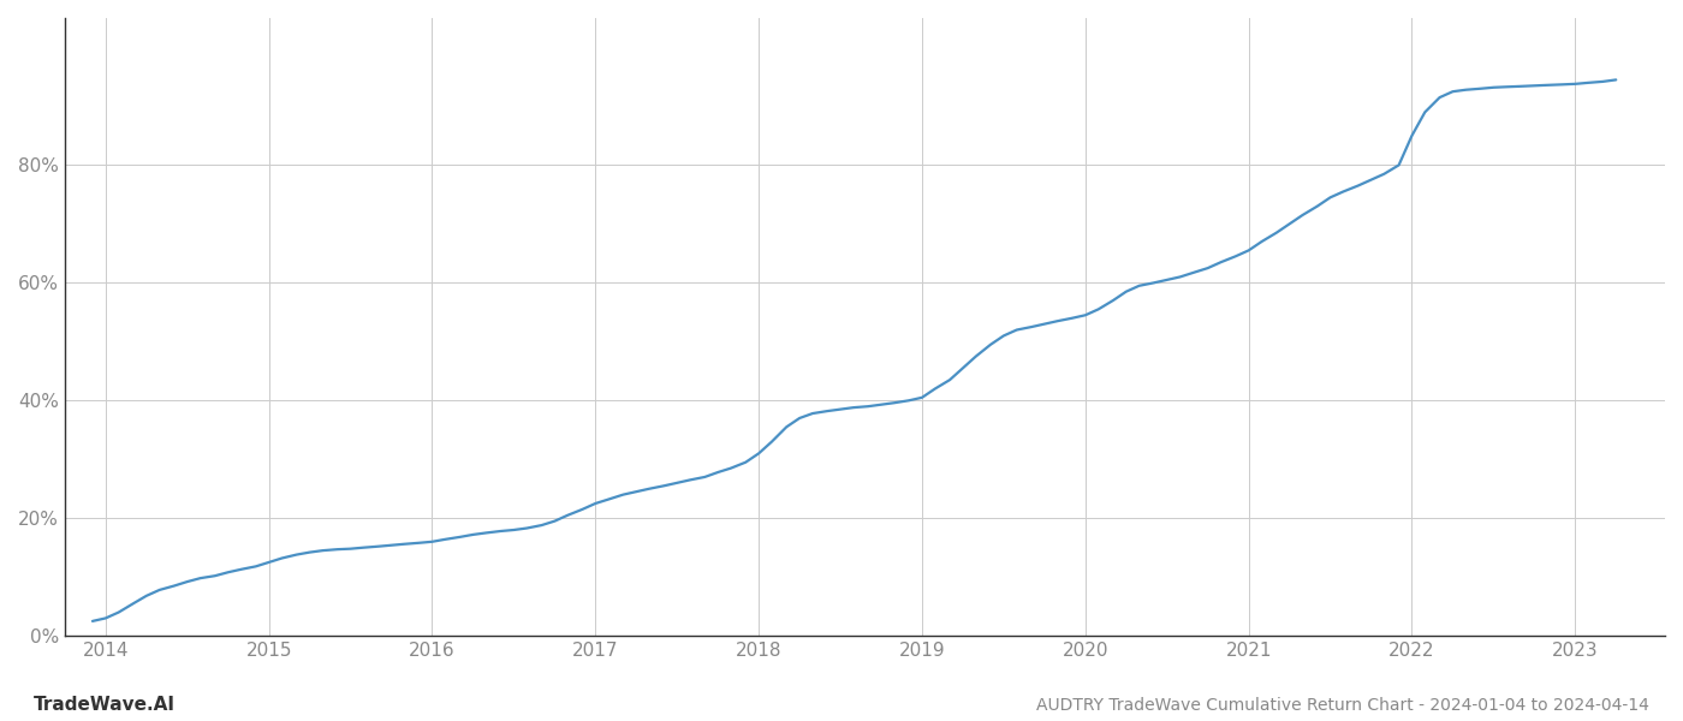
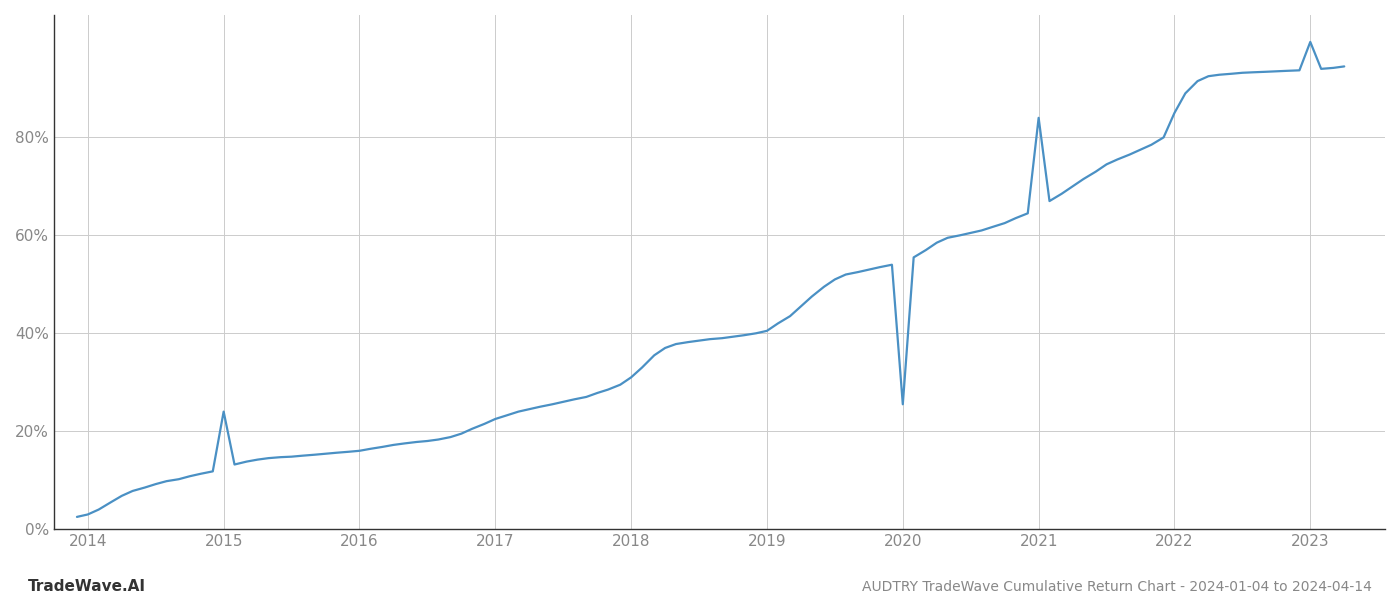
2015: 12.5% -> 24.0%
2020: 54.5% -> 25.5%
2021: 65.5% -> 84.0%
2023: 93.8% -> 99.5%
